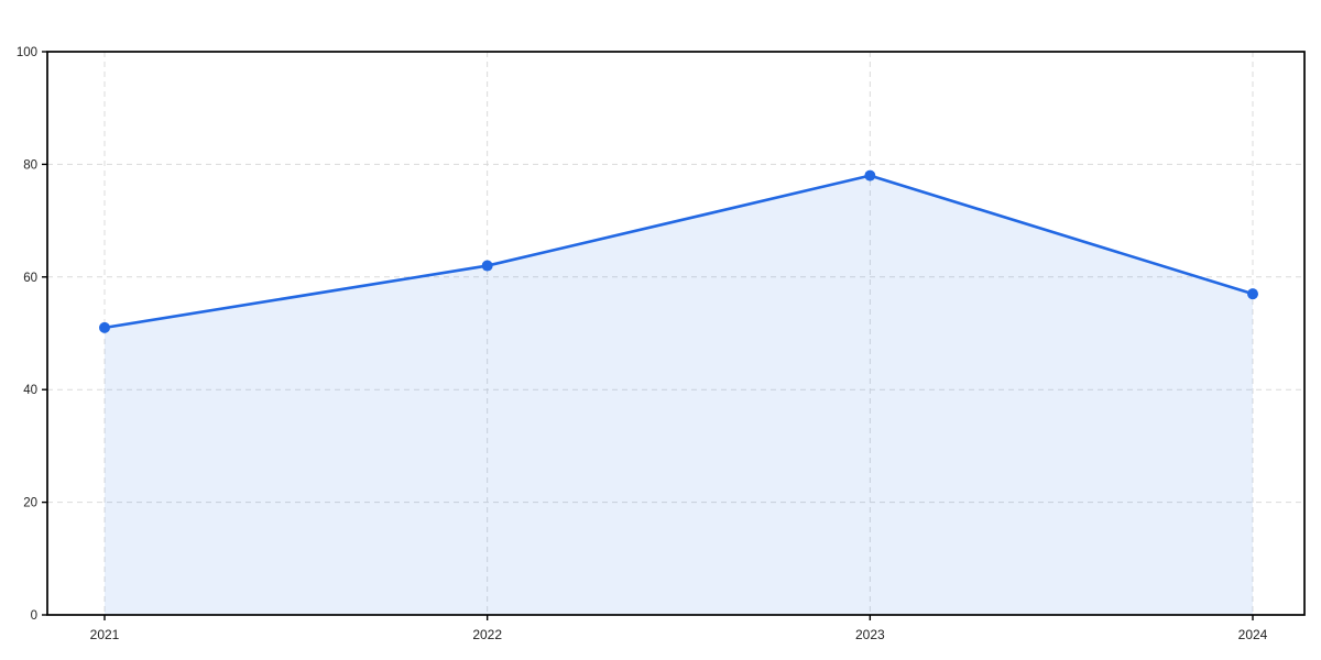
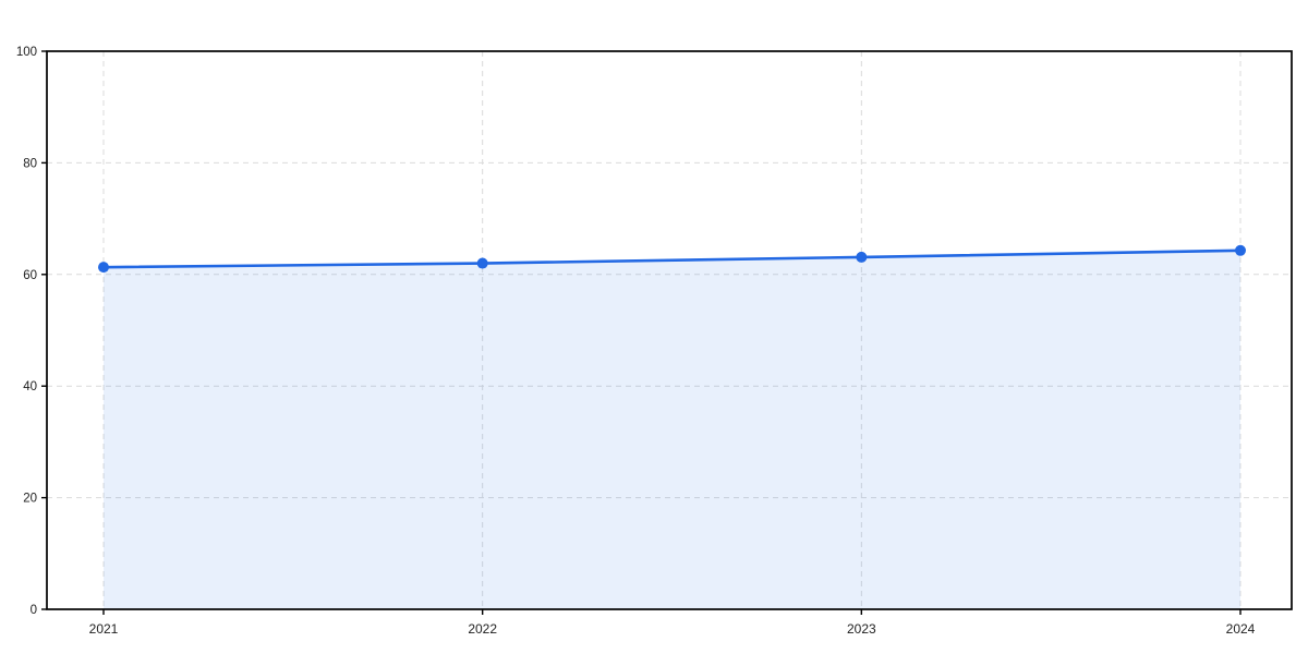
2021: 51 -> 61
2023: 78 -> 63
2024: 57 -> 64
